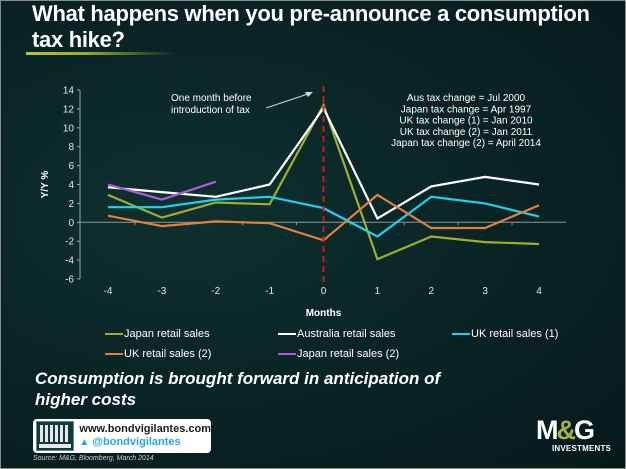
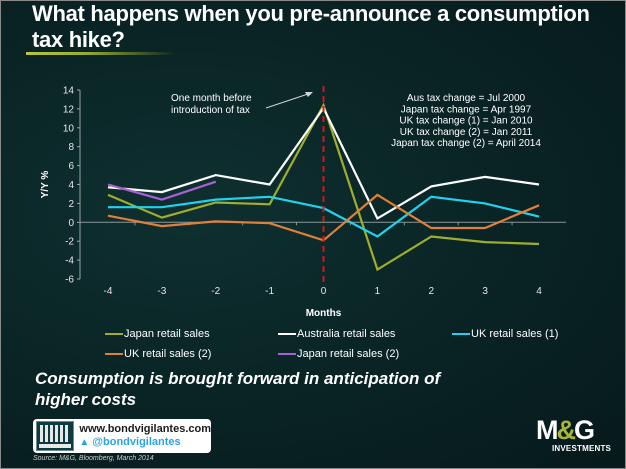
Australia retail sales/-2: 3 -> 5
Japan retail sales/1: -4 -> -5
